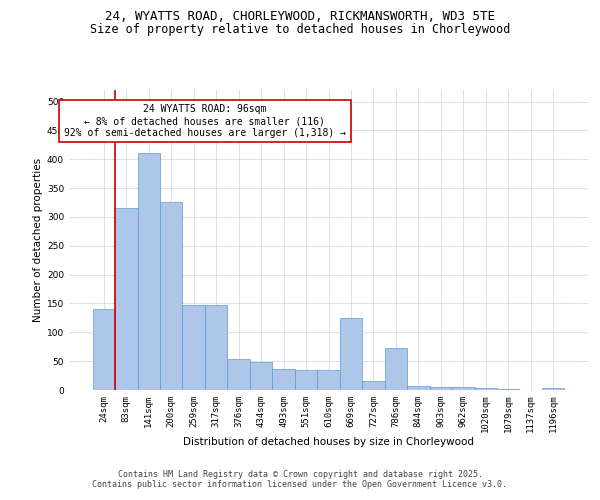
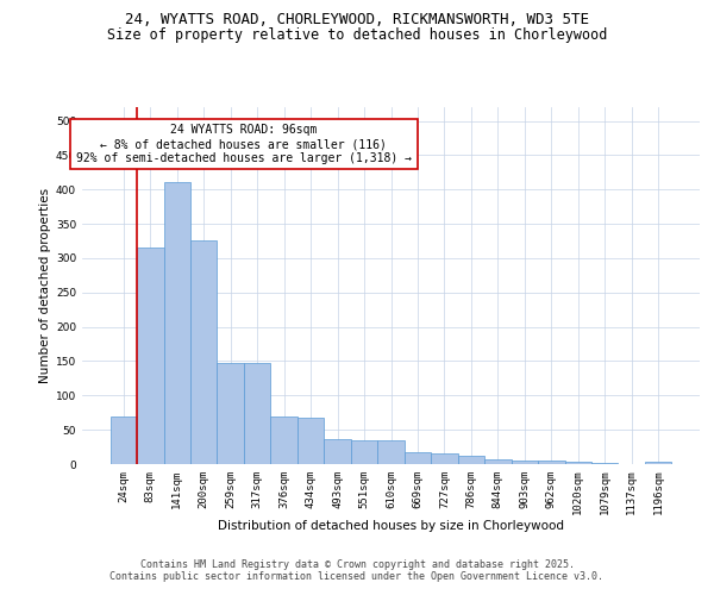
24sqm: 140 -> 70
376sqm: 54 -> 70
434sqm: 48 -> 68
669sqm: 124 -> 17
786sqm: 72 -> 12
